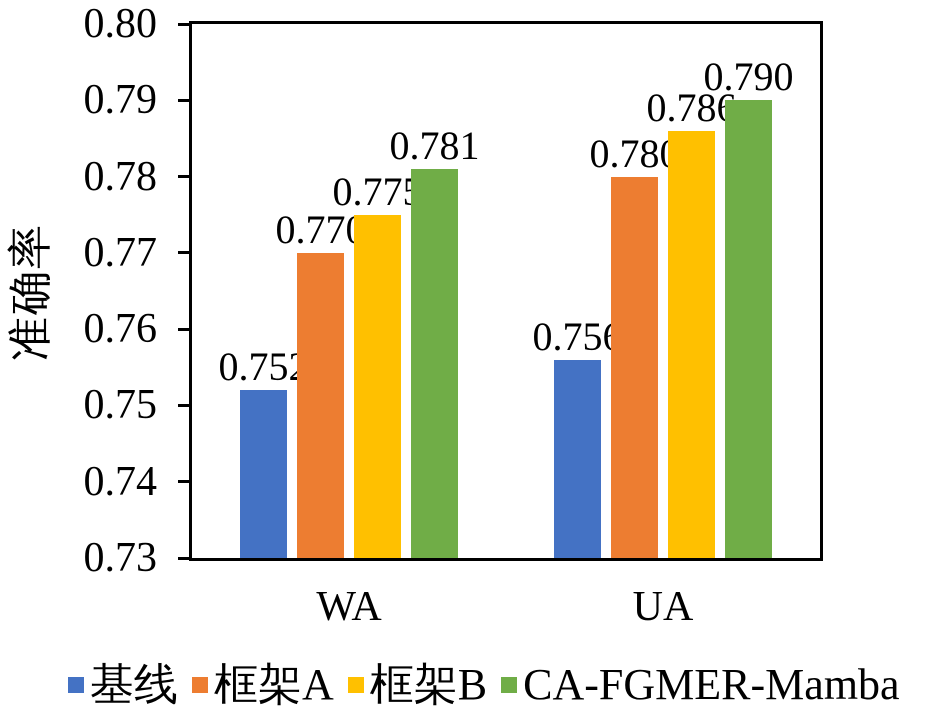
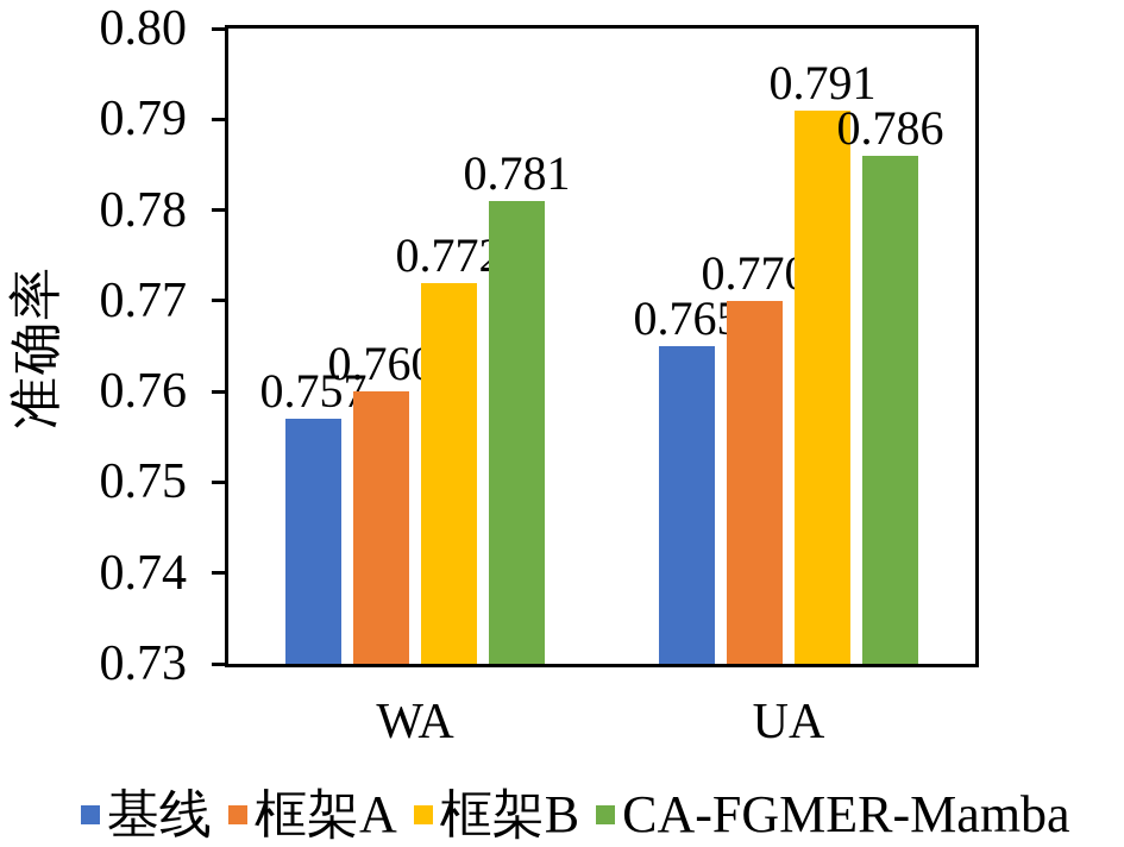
基线/WA: 0.752 -> 0.757
框架A/WA: 0.770 -> 0.760
框架B/WA: 0.775 -> 0.772
基线/UA: 0.756 -> 0.765
框架A/UA: 0.780 -> 0.770
框架B/UA: 0.786 -> 0.791
CA-FGMER-Mamba/UA: 0.790 -> 0.786
